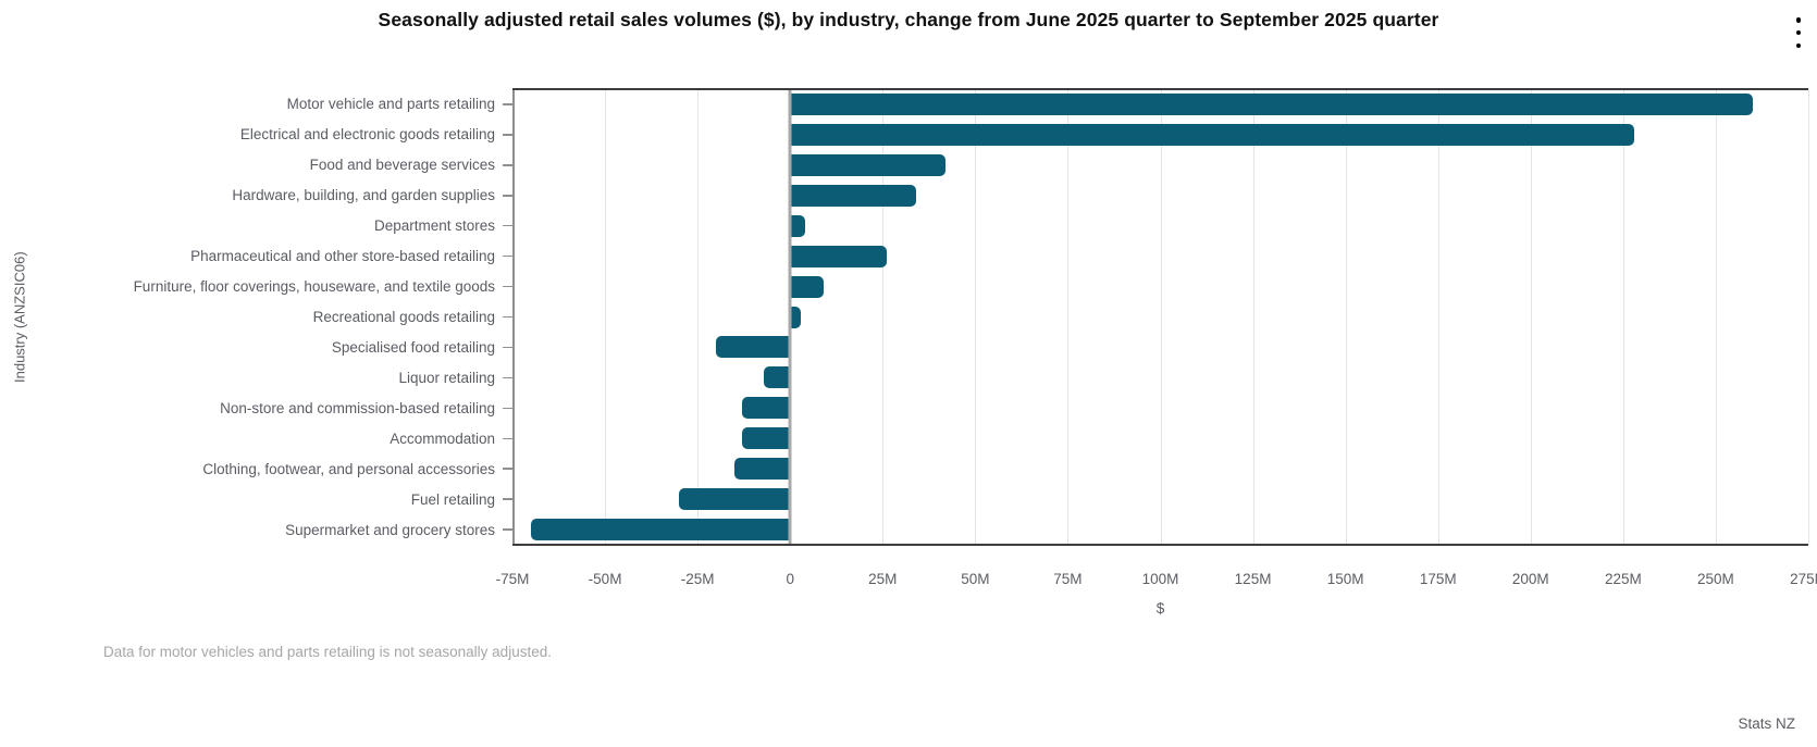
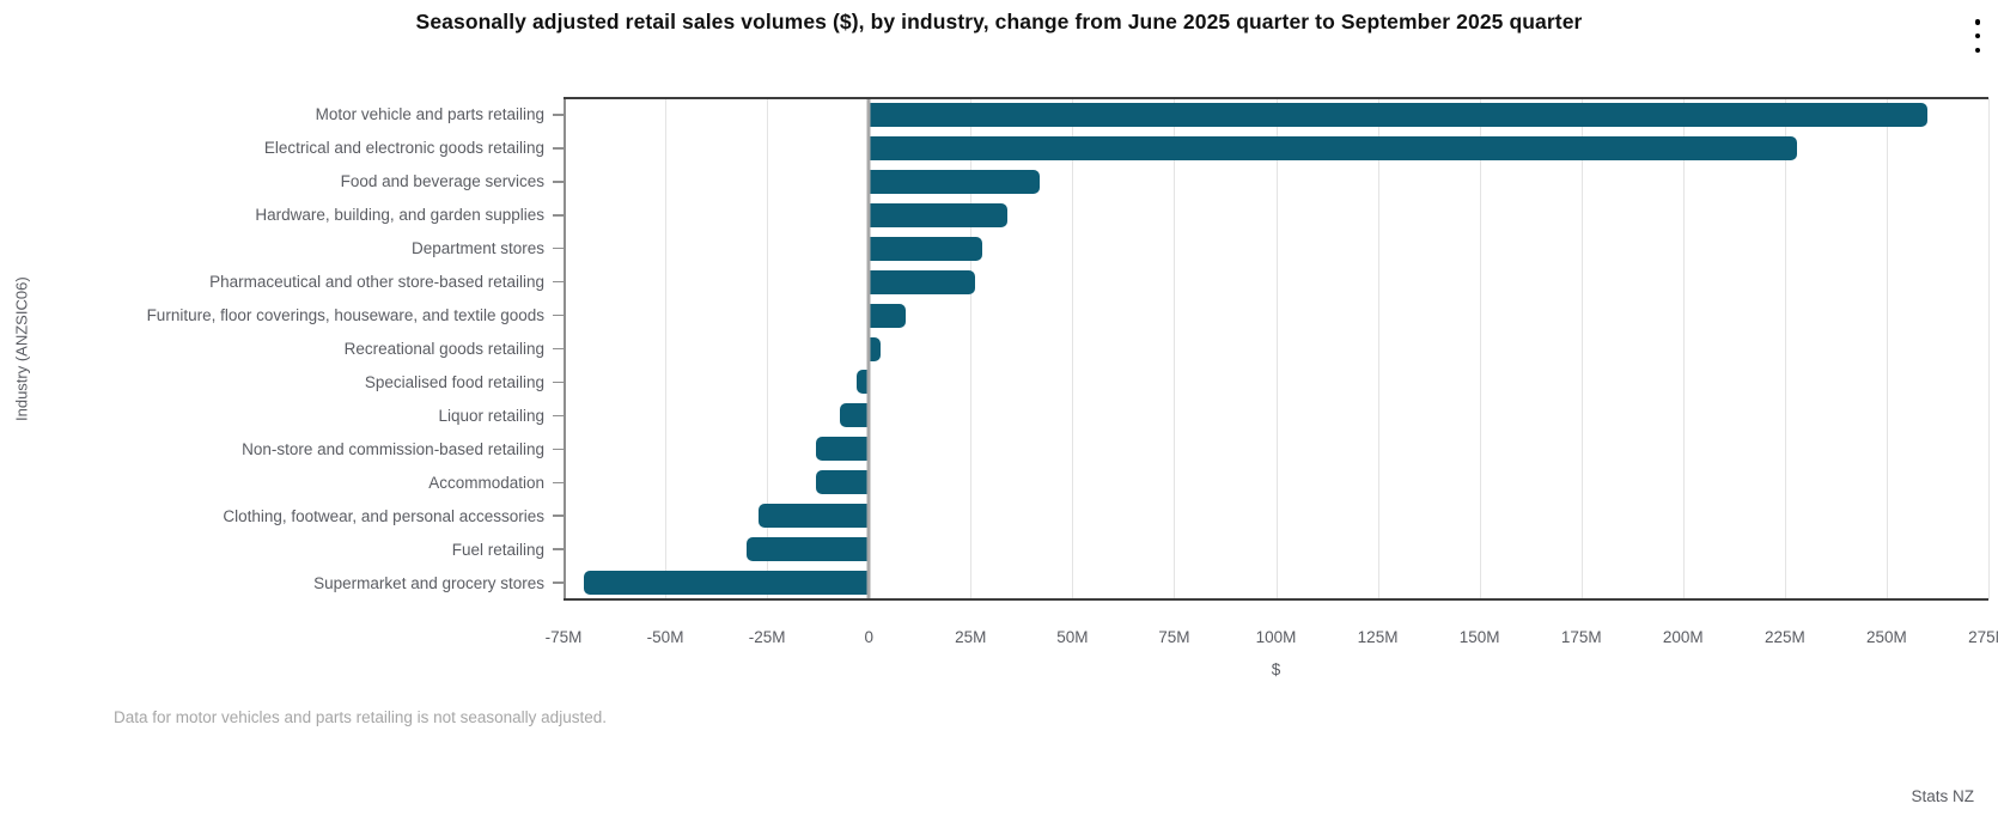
Department stores: 4M -> 28M
Specialised food retailing: -20M -> -3M
Clothing, footwear, and personal accessories: -15M -> -27M
